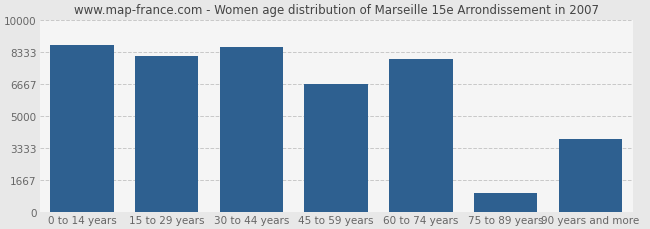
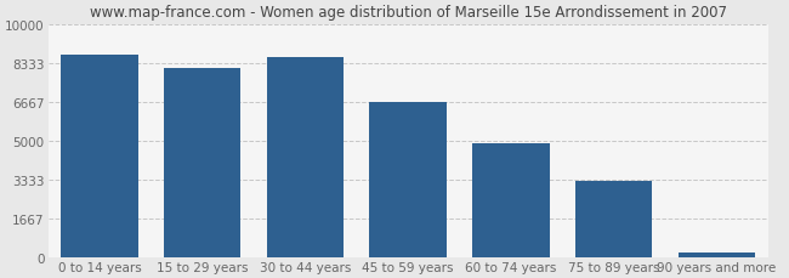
60 to 74 years: 8000 -> 4900
75 to 89 years: 1000 -> 3300
90 years and more: 3800 -> 200
